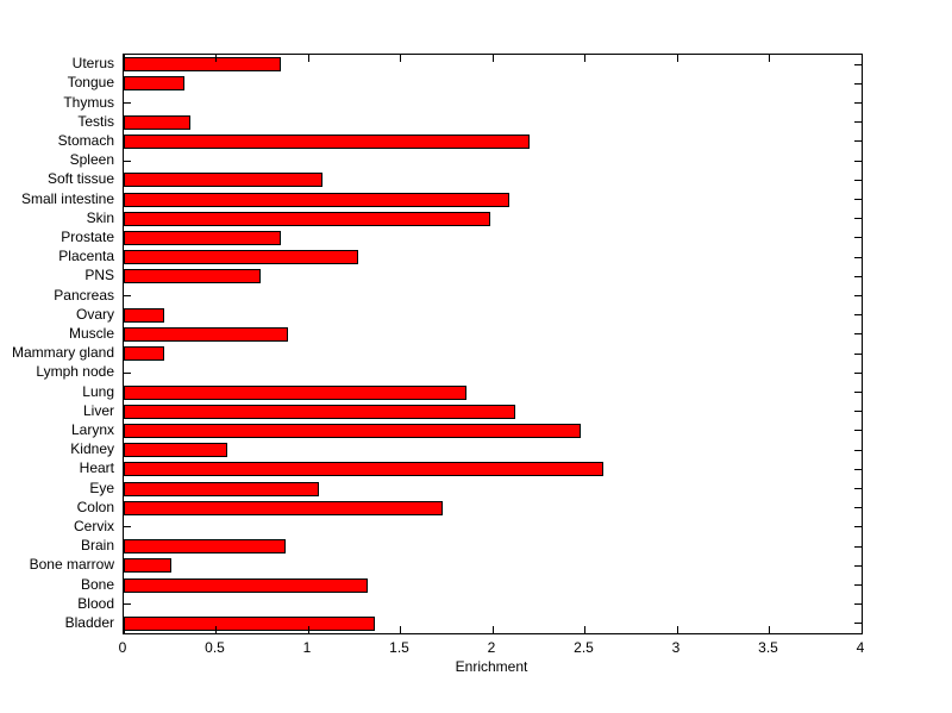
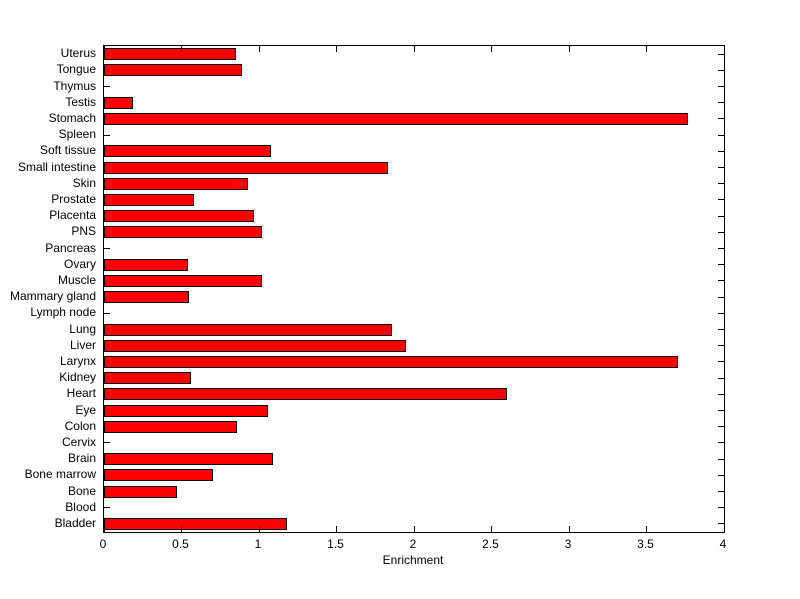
Tongue: 0.33 -> 0.89
Testis: 0.36 -> 0.19
Stomach: 2.20 -> 3.77
Small intestine: 2.09 -> 1.83
Skin: 1.99 -> 0.93
Prostate: 0.85 -> 0.58
Placenta: 1.27 -> 0.97
PNS: 0.74 -> 1.02
Ovary: 0.22 -> 0.54
Muscle: 0.89 -> 1.02
Mammary gland: 0.22 -> 0.55
Liver: 2.12 -> 1.95
Larynx: 2.48 -> 3.70
Colon: 1.73 -> 0.86
Brain: 0.88 -> 1.09
Bone marrow: 0.26 -> 0.70
Bone: 1.32 -> 0.47
Bladder: 1.36 -> 1.18
